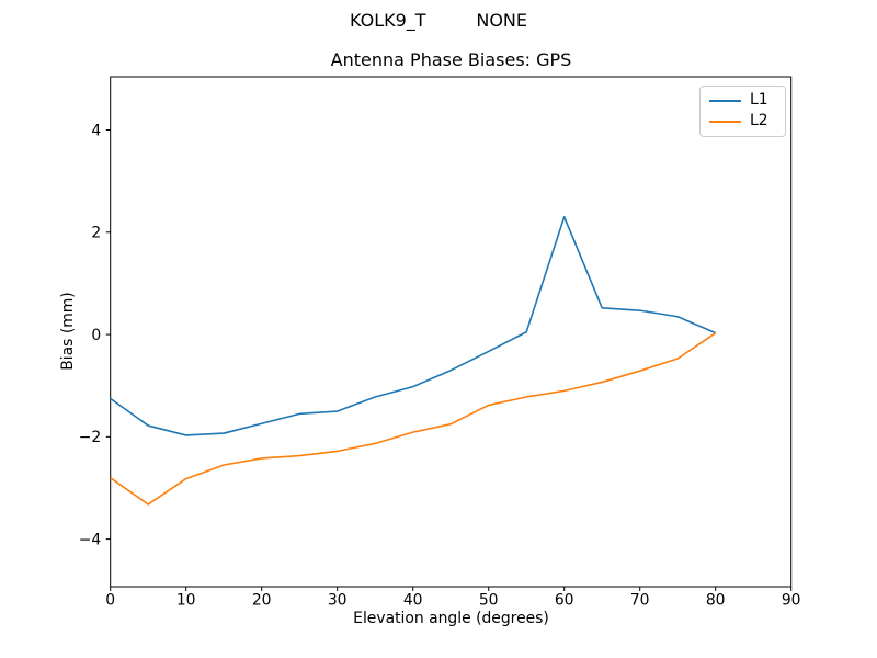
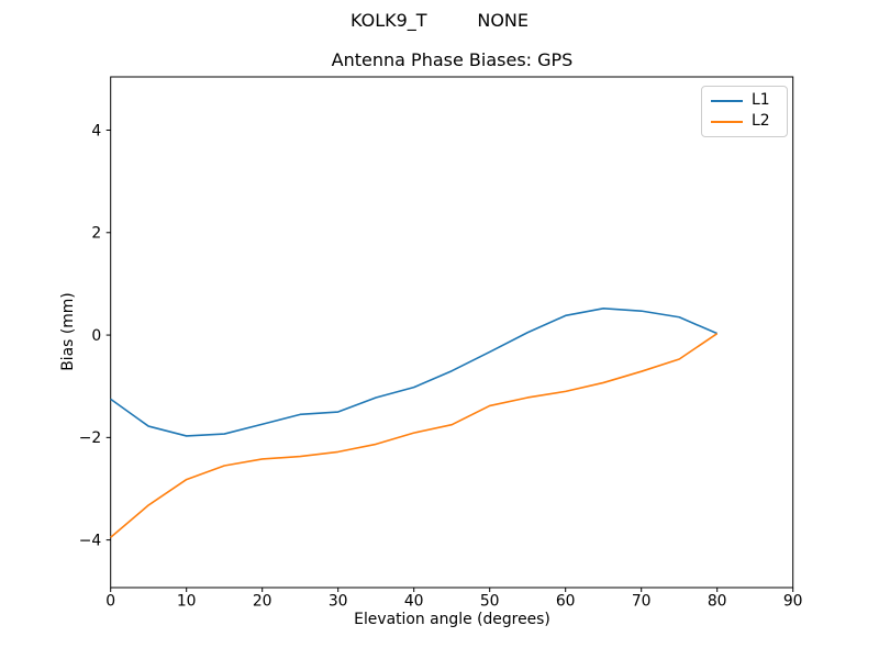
L2/0: -2.8 -> -4.0
L1/60: 2.3 -> 0.4
